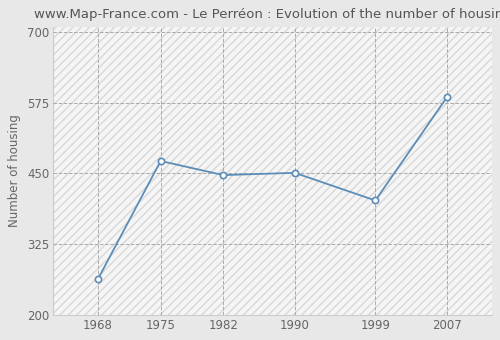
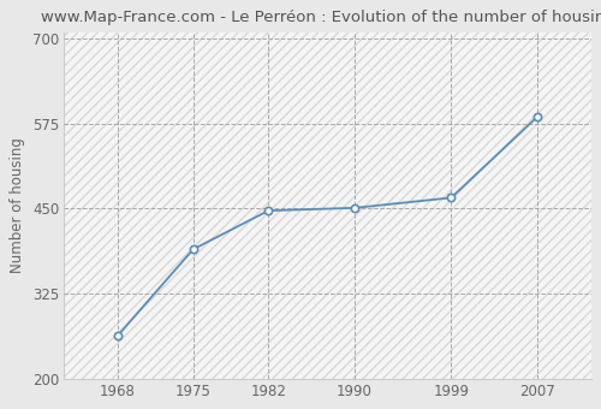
1975: 472 -> 390
1999: 402 -> 466
